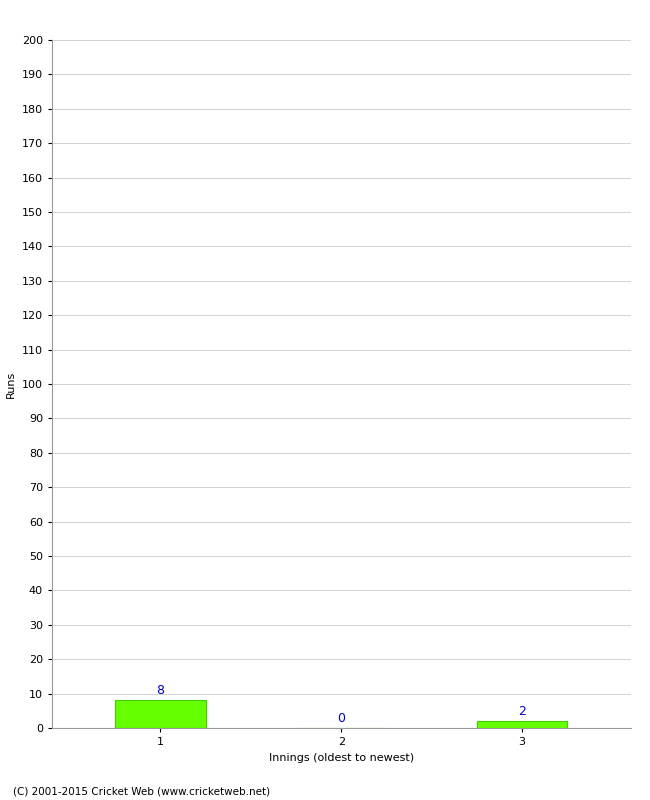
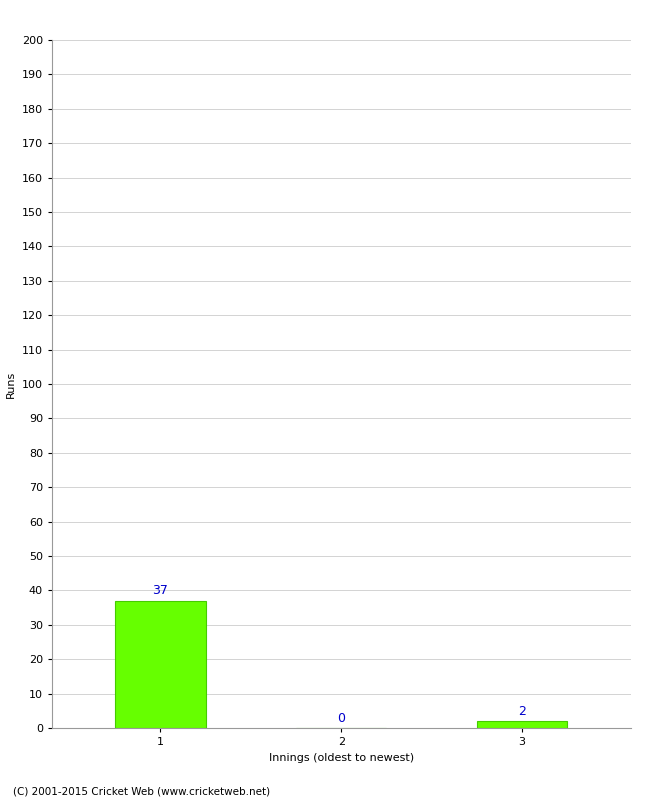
1: 8 -> 37
